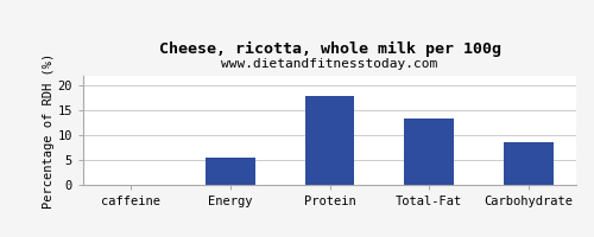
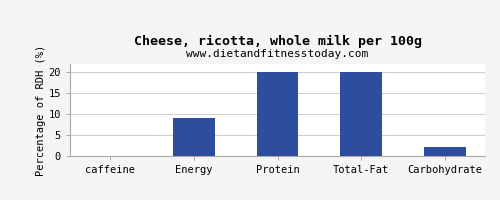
Energy: 5.5 -> 9.2
Protein: 18.0 -> 20.2
Total-Fat: 13.5 -> 20.2
Carbohydrate: 8.5 -> 2.1
